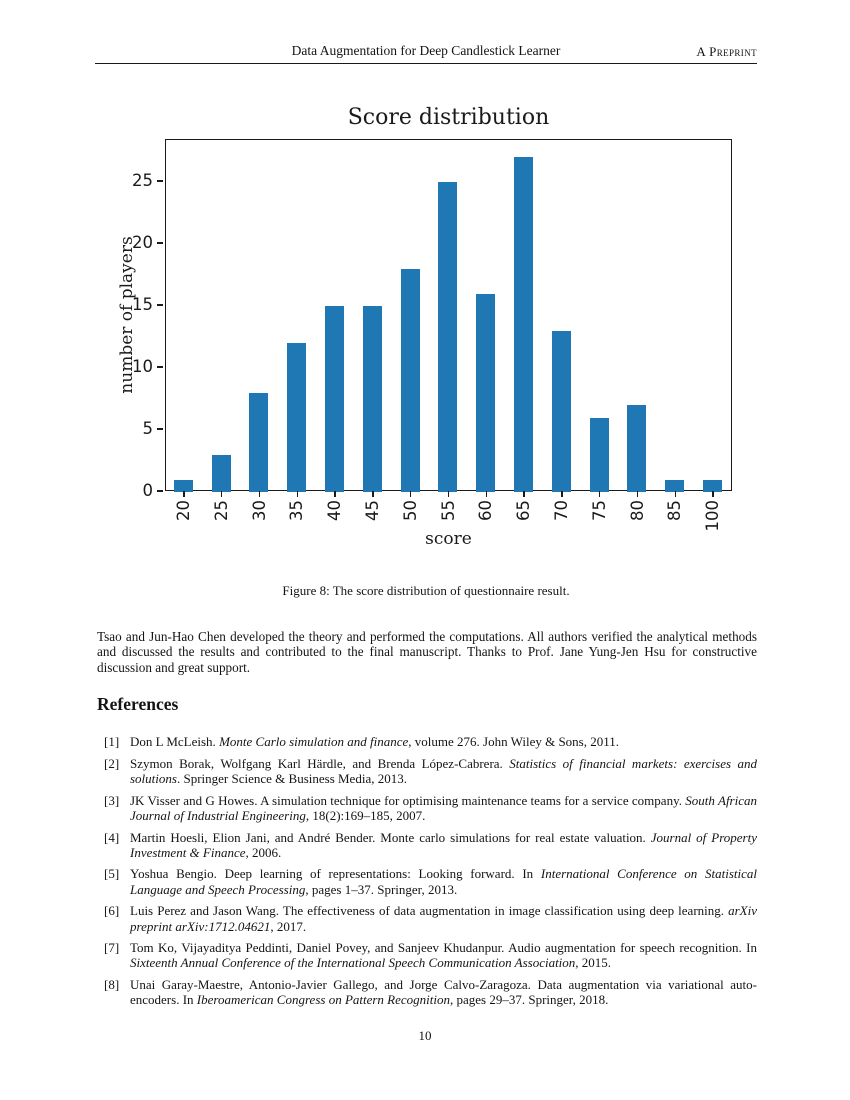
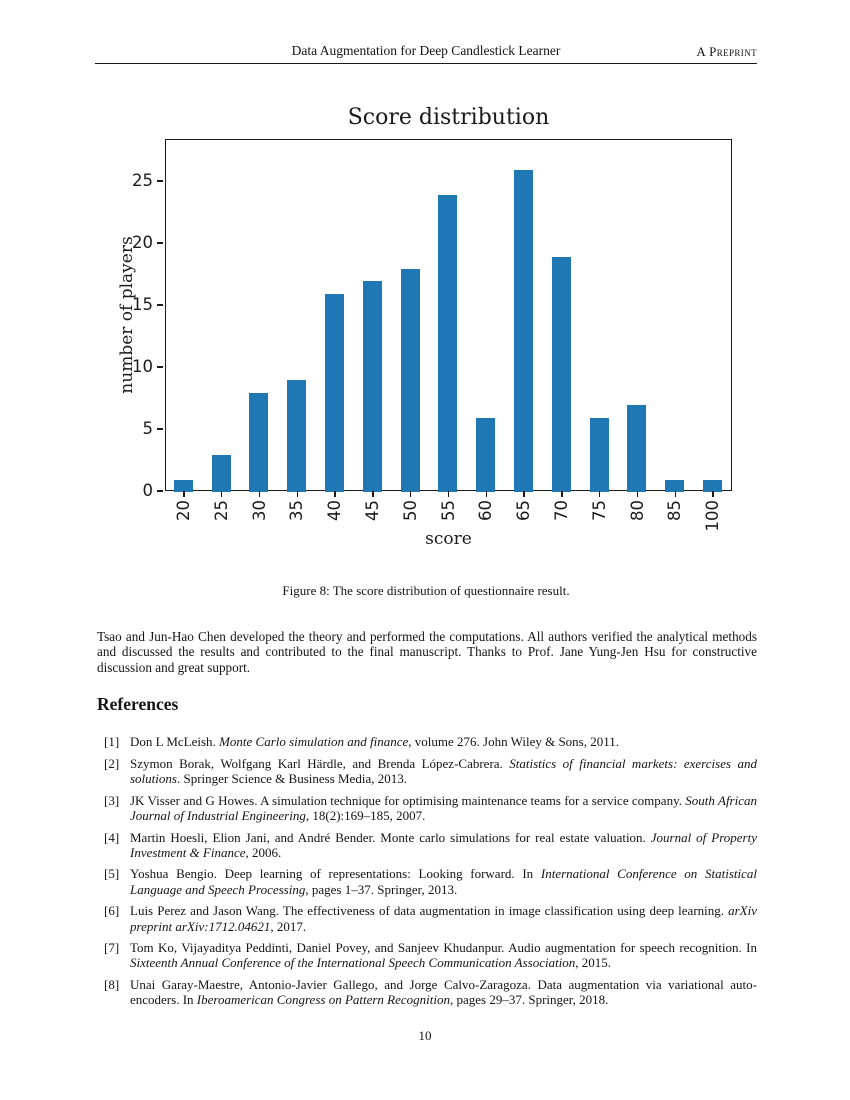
35: 12 -> 9
40: 15 -> 16
45: 15 -> 17
55: 25 -> 24
60: 16 -> 6
65: 27 -> 26
70: 13 -> 19
